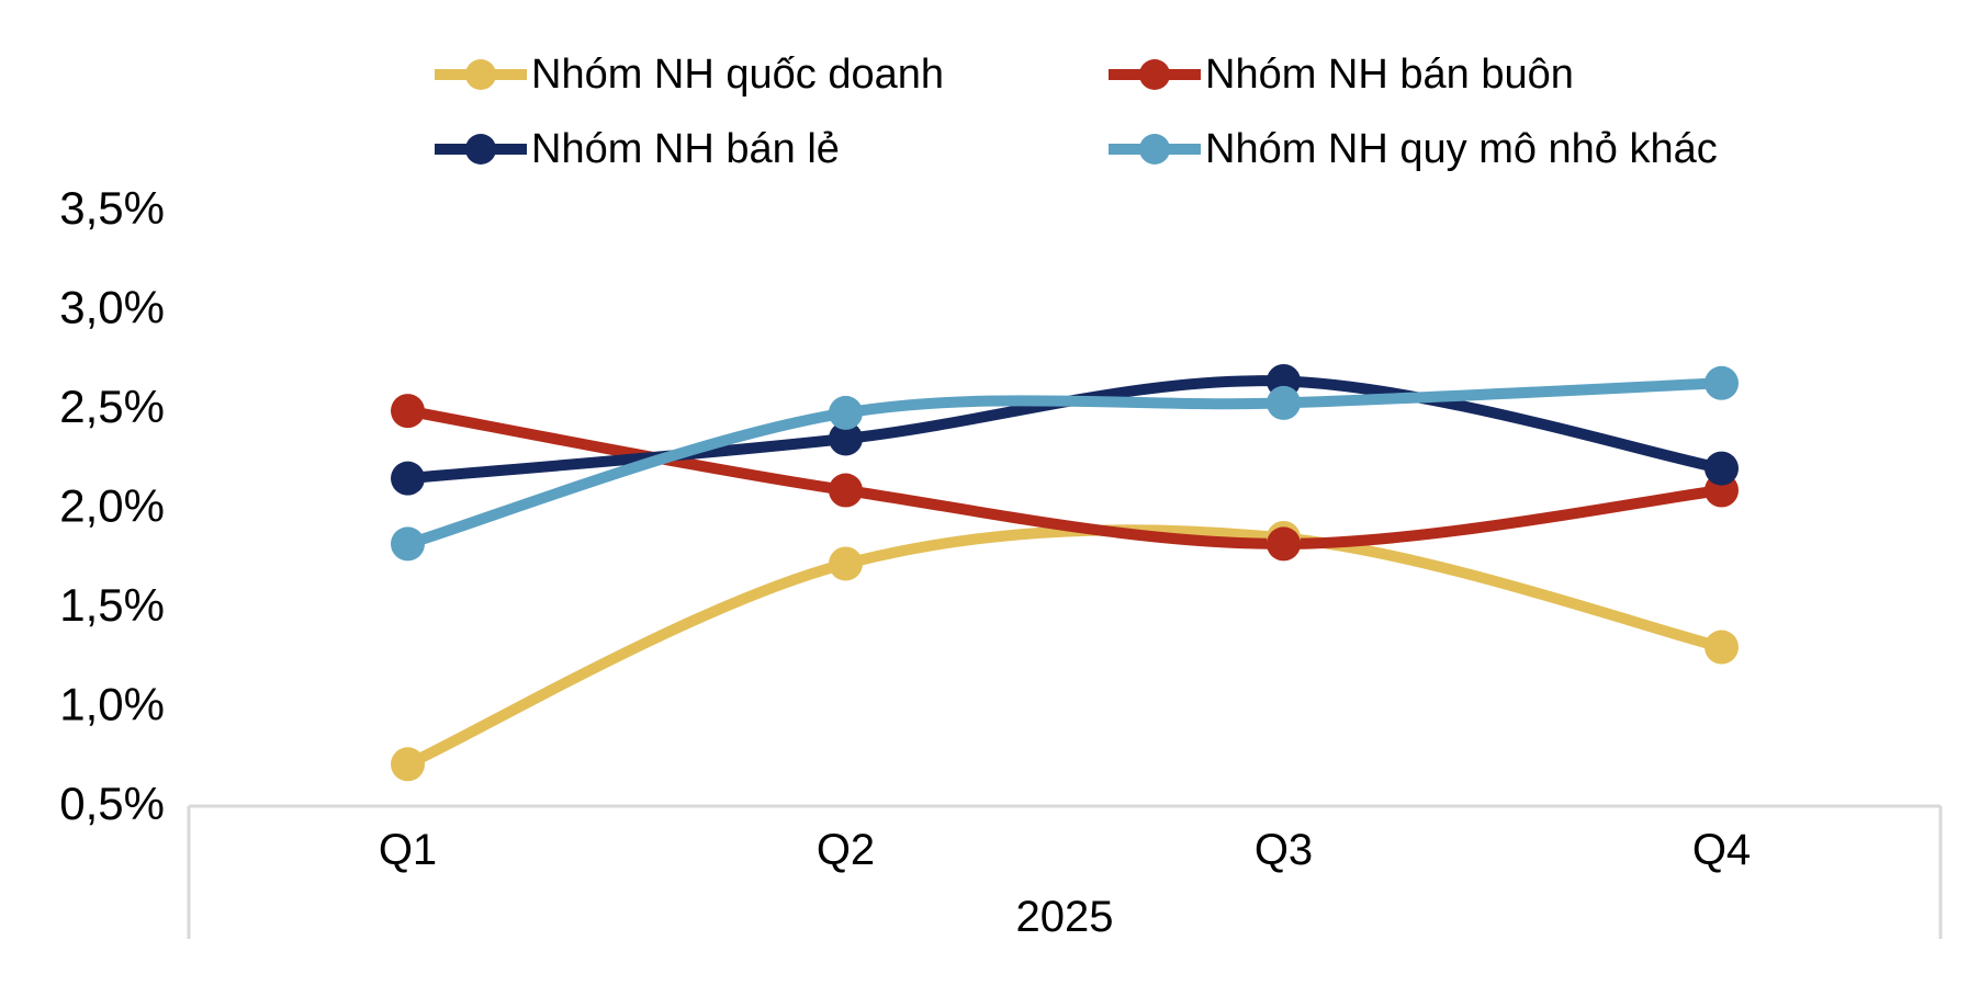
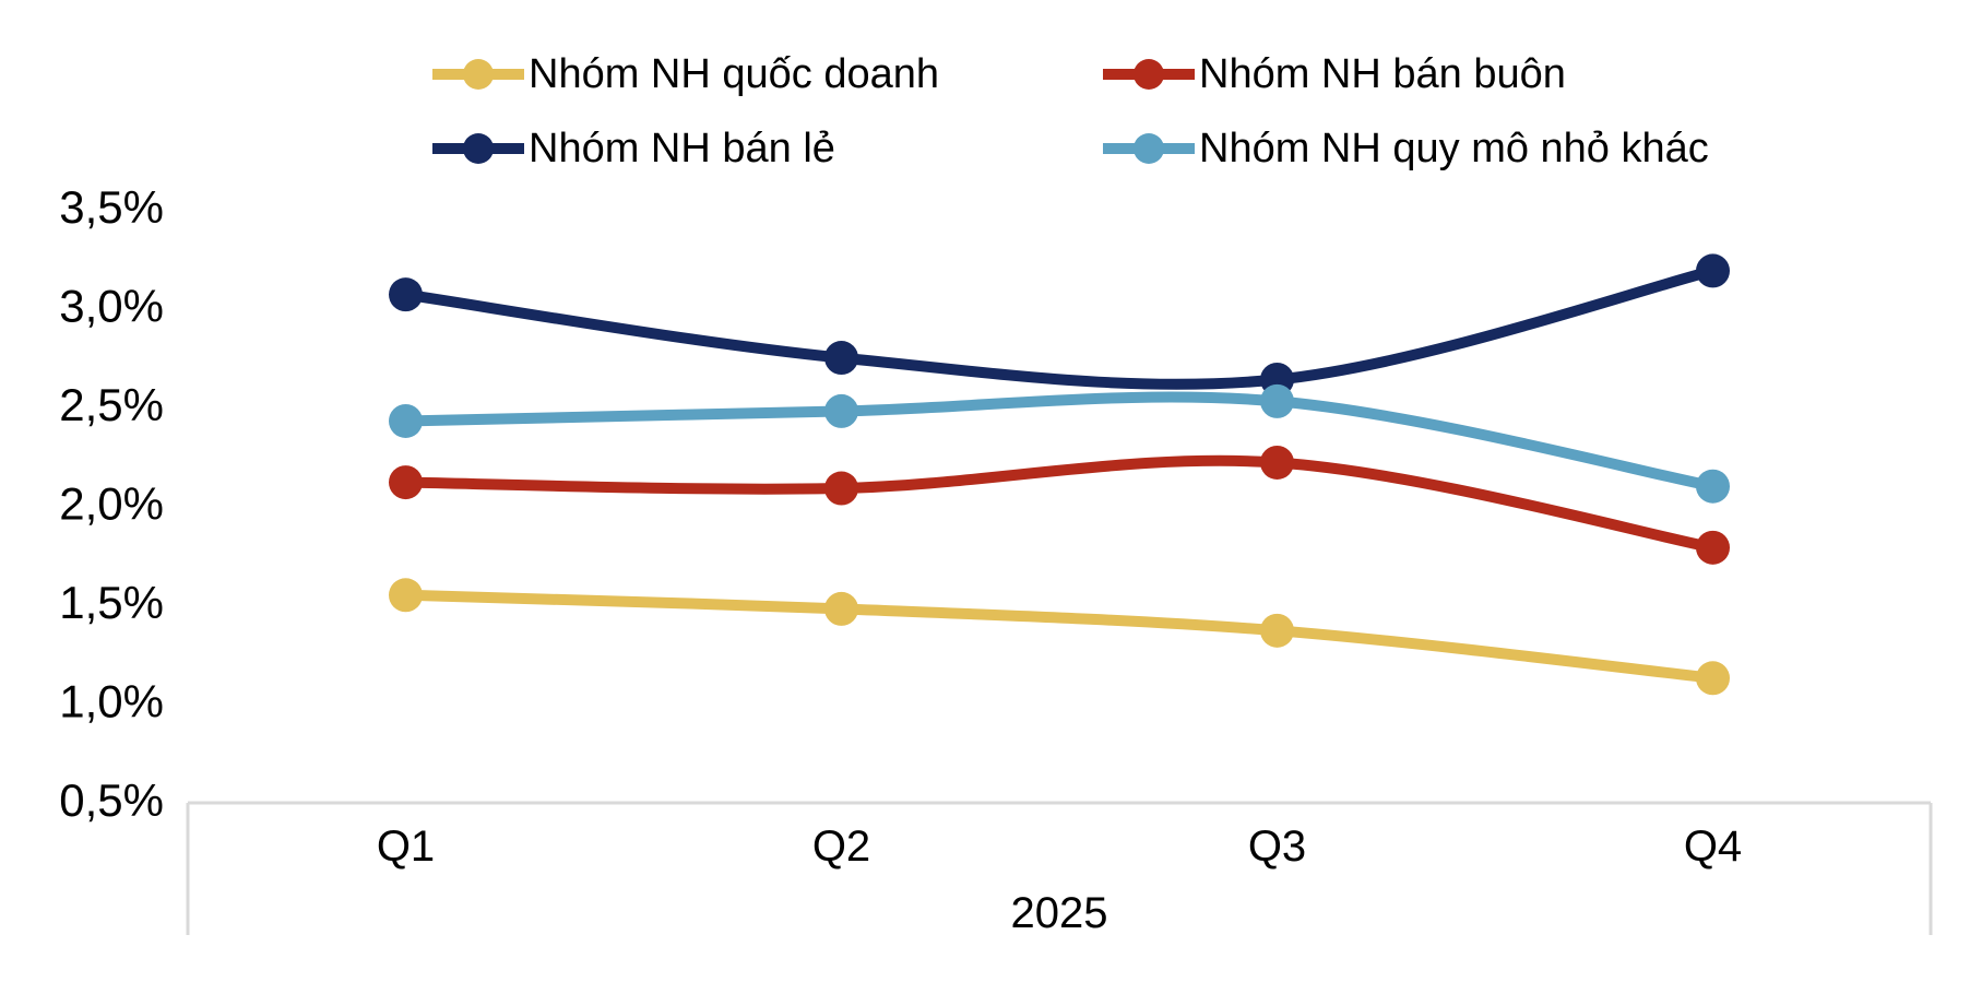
Nhóm NH quốc doanh/Q1: 0,70% -> 1,54%
Nhóm NH bán buôn/Q1: 2,48% -> 2,11%
Nhóm NH bán lẻ/Q1: 2,14% -> 3,06%
Nhóm NH quy mô nhỏ khác/Q1: 1,81% -> 2,42%
Nhóm NH quốc doanh/Q2: 1,71% -> 1,47%
Nhóm NH bán lẻ/Q2: 2,34% -> 2,74%
Nhóm NH quốc doanh/Q3: 1,84% -> 1,36%
Nhóm NH bán buôn/Q3: 1,81% -> 2,21%
Nhóm NH quốc doanh/Q4: 1,29% -> 1,12%
Nhóm NH bán buôn/Q4: 2,08% -> 1,78%
Nhóm NH bán lẻ/Q4: 2,19% -> 3,18%
Nhóm NH quy mô nhỏ khác/Q4: 2,62% -> 2,09%
